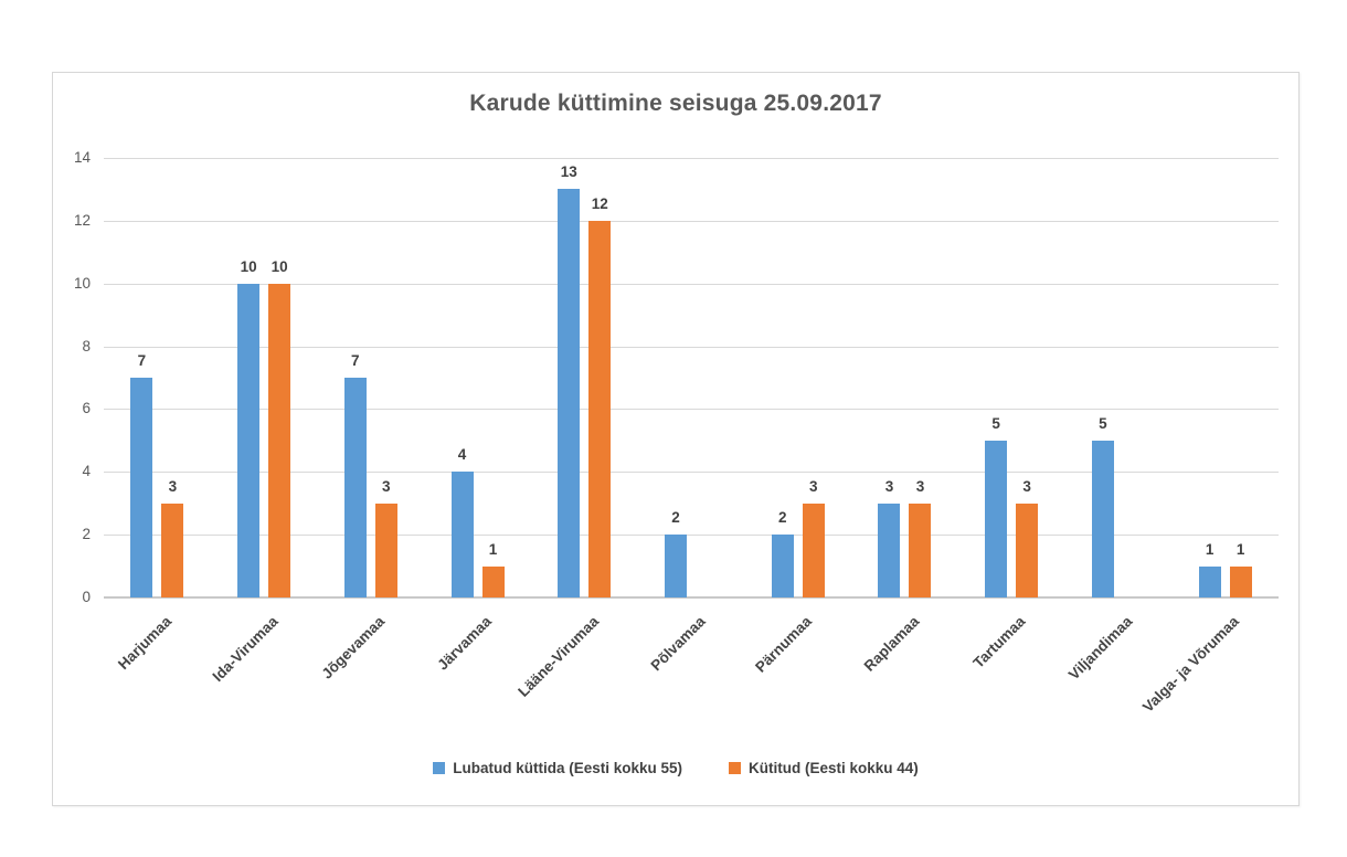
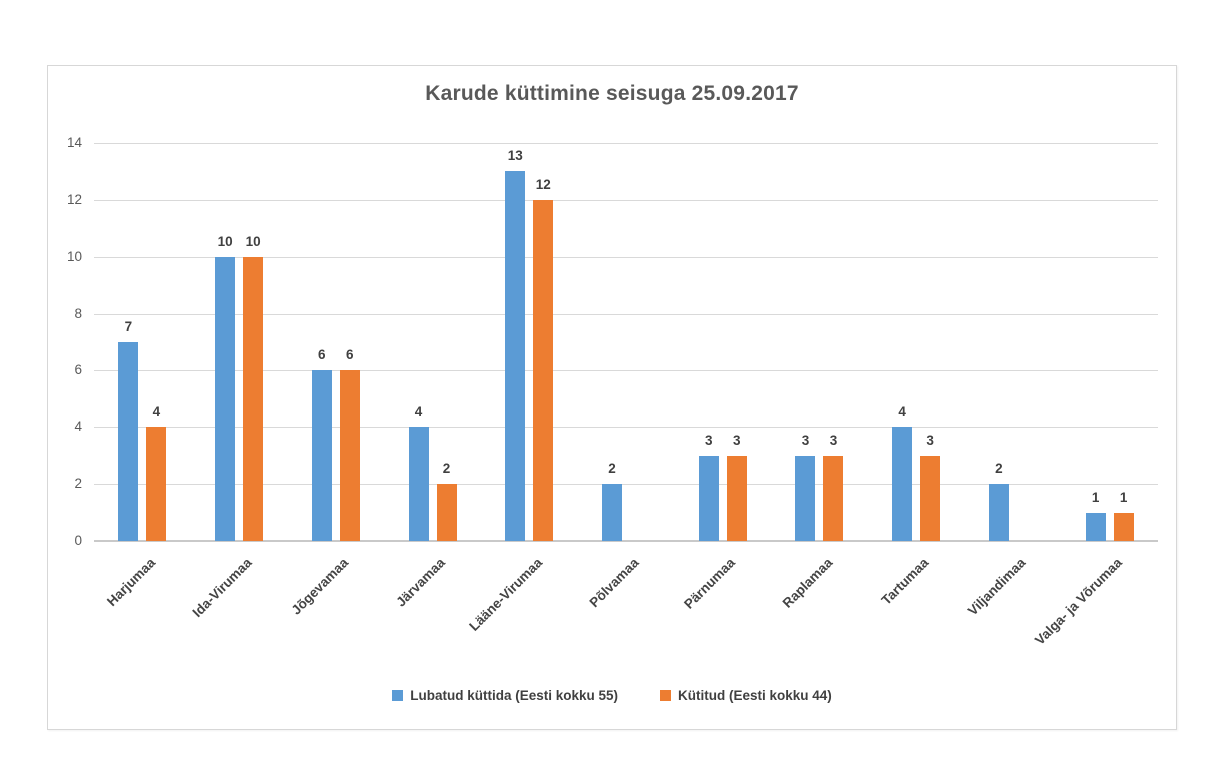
Kütitud (Eesti kokku 44)/Harjumaa: 3 -> 4
Lubatud küttida (Eesti kokku 55)/Jõgevamaa: 7 -> 6
Kütitud (Eesti kokku 44)/Jõgevamaa: 3 -> 6
Kütitud (Eesti kokku 44)/Järvamaa: 1 -> 2
Lubatud küttida (Eesti kokku 55)/Pärnumaa: 2 -> 3
Lubatud küttida (Eesti kokku 55)/Tartumaa: 5 -> 4
Lubatud küttida (Eesti kokku 55)/Viljandimaa: 5 -> 2
